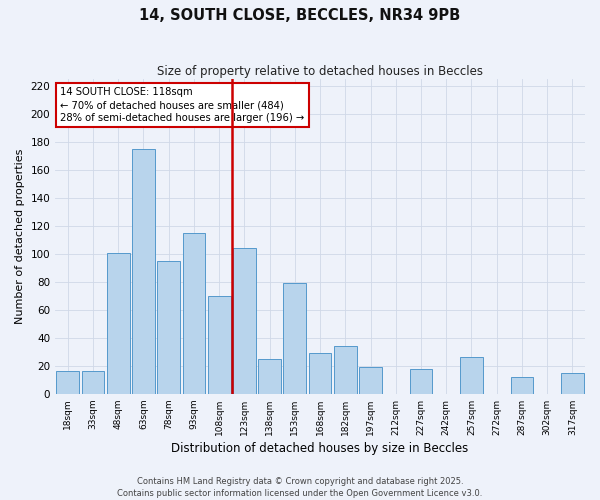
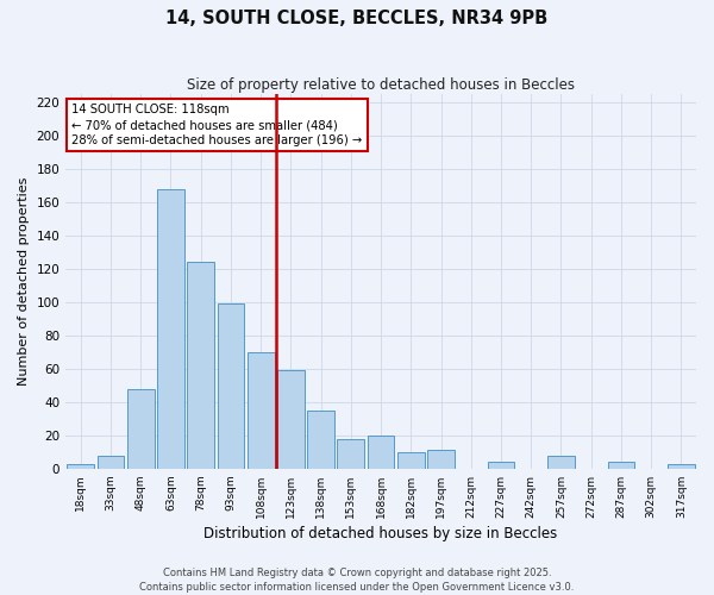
18sqm: 16 -> 3
33sqm: 16 -> 8
48sqm: 101 -> 48
63sqm: 175 -> 168
78sqm: 95 -> 124
93sqm: 115 -> 99
123sqm: 104 -> 59
138sqm: 25 -> 35
153sqm: 79 -> 18
168sqm: 29 -> 20
182sqm: 34 -> 10
197sqm: 19 -> 11
227sqm: 18 -> 4
257sqm: 26 -> 8
287sqm: 12 -> 4
317sqm: 15 -> 3
